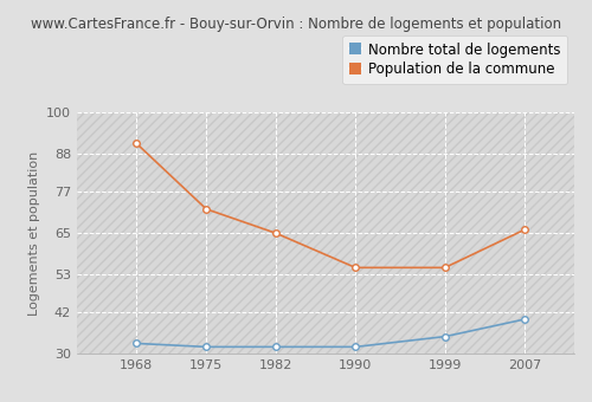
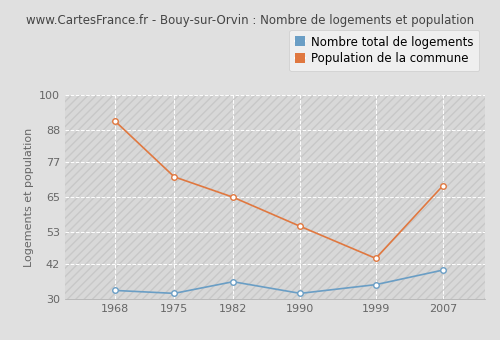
Nombre total de logements/1982: 32 -> 36
Population de la commune/1999: 55 -> 44
Population de la commune/2007: 66 -> 69
